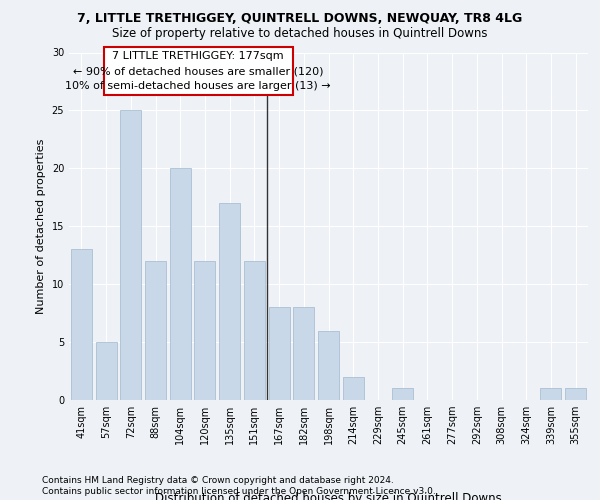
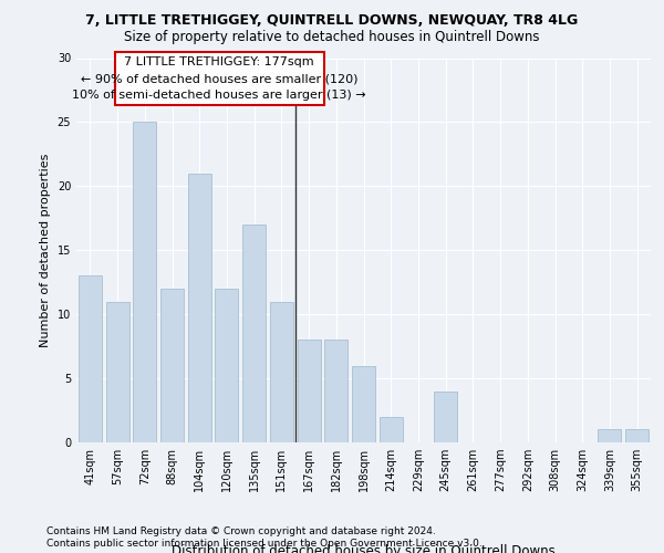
57sqm: 5 -> 11
104sqm: 20 -> 21
151sqm: 12 -> 11
245sqm: 1 -> 4
